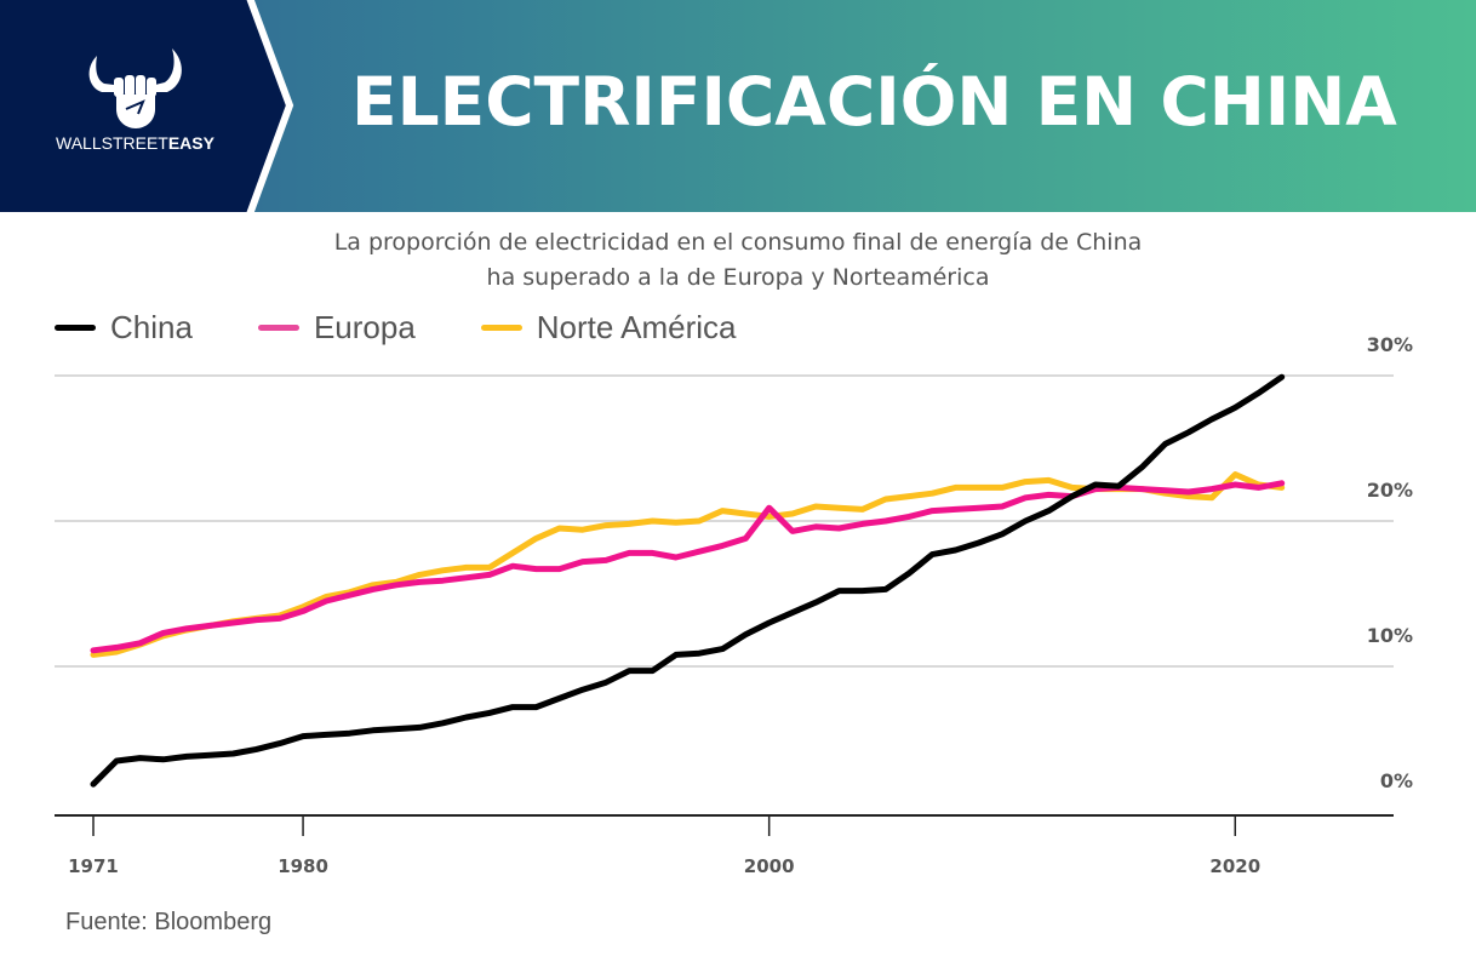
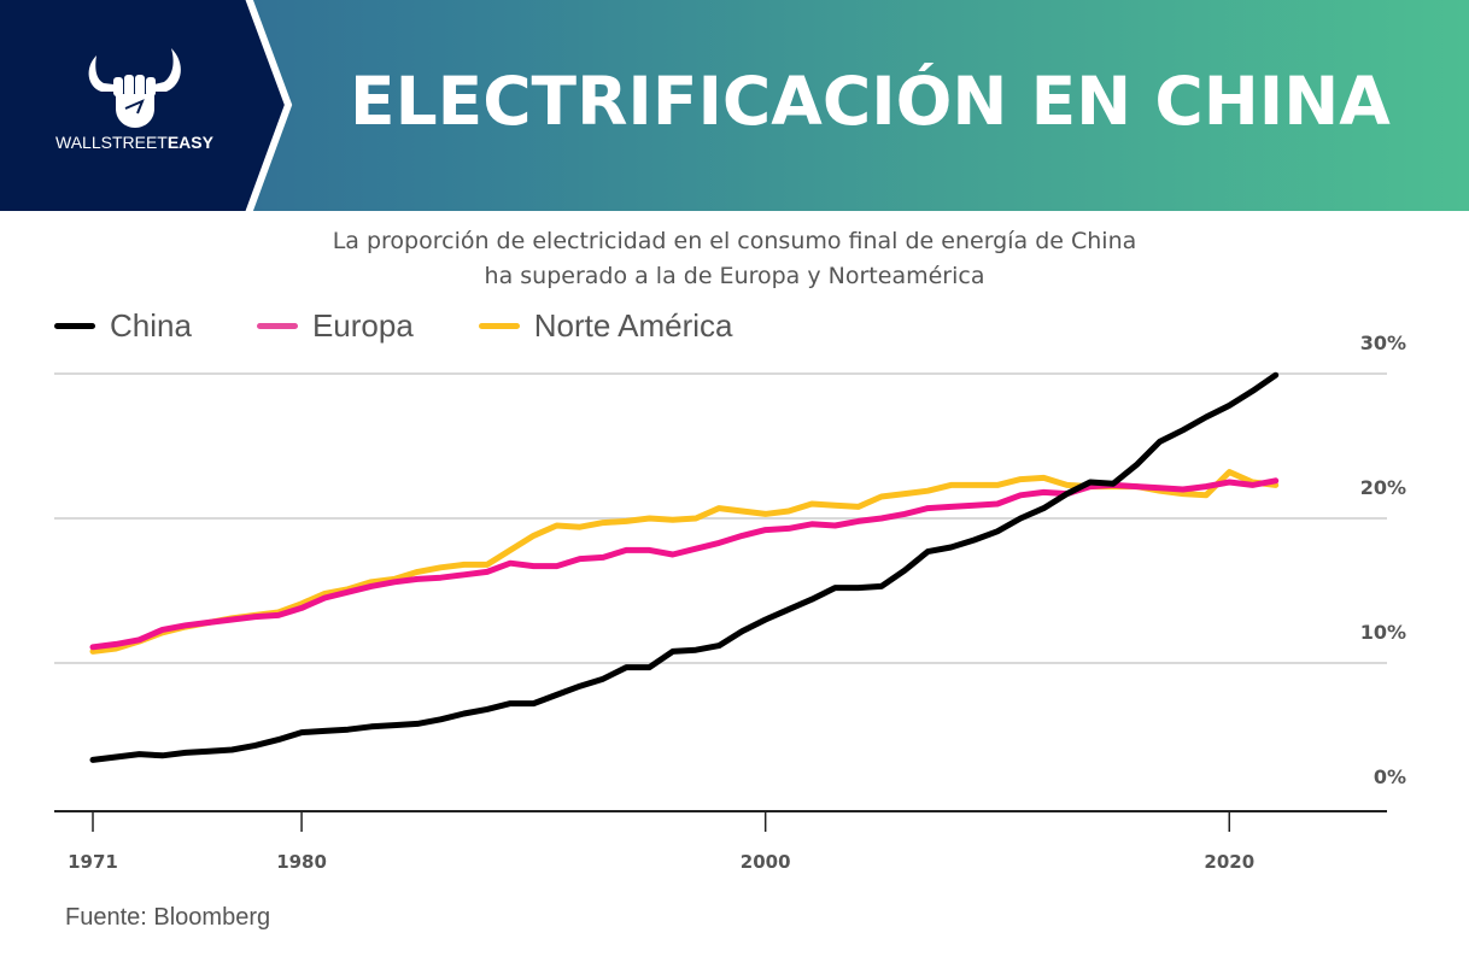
China/1971: 1.9% -> 3.3%
Europa/2000: 20.9% -> 19.2%
